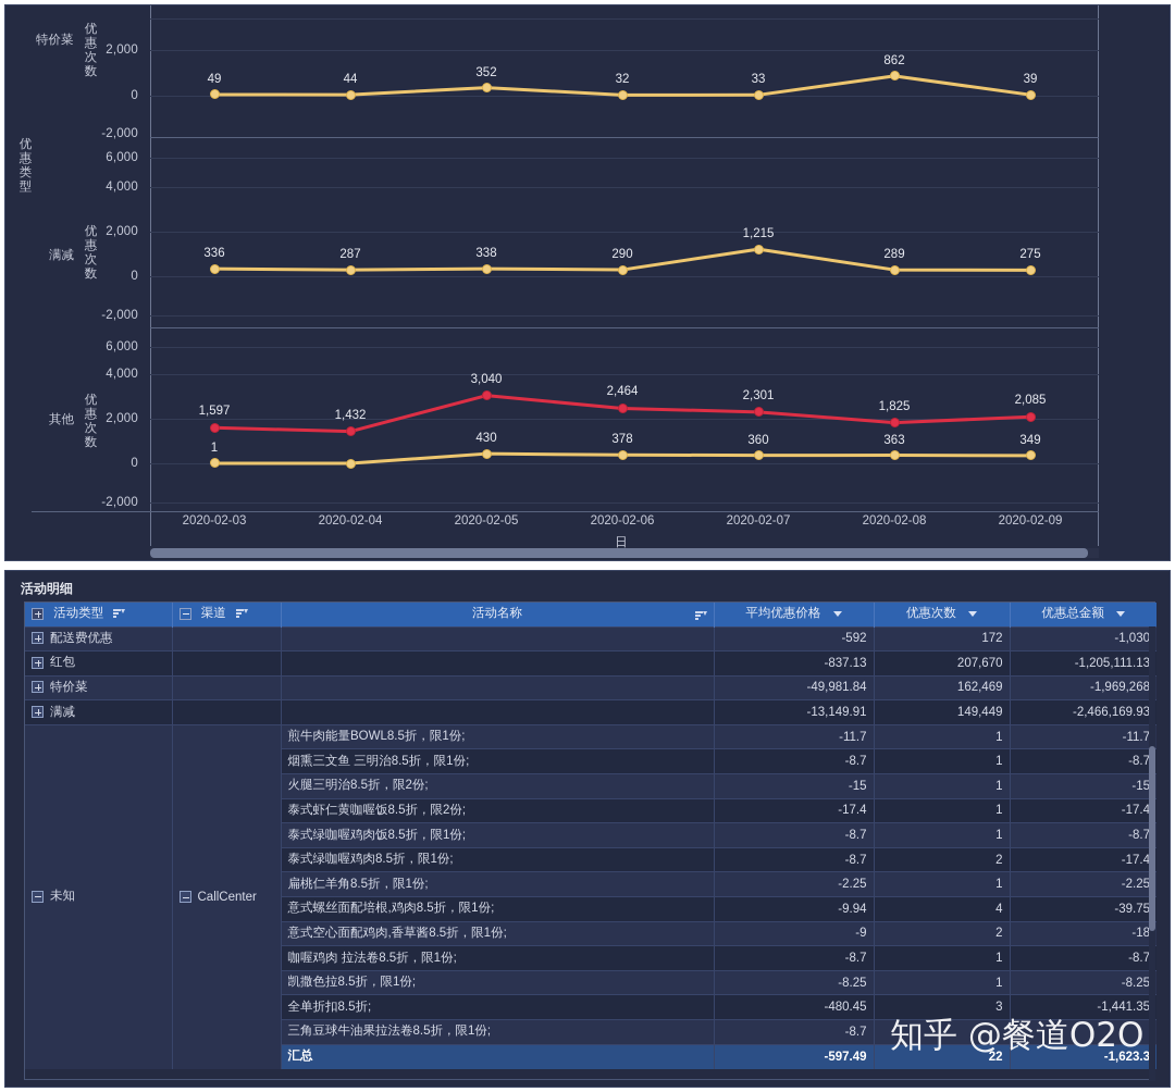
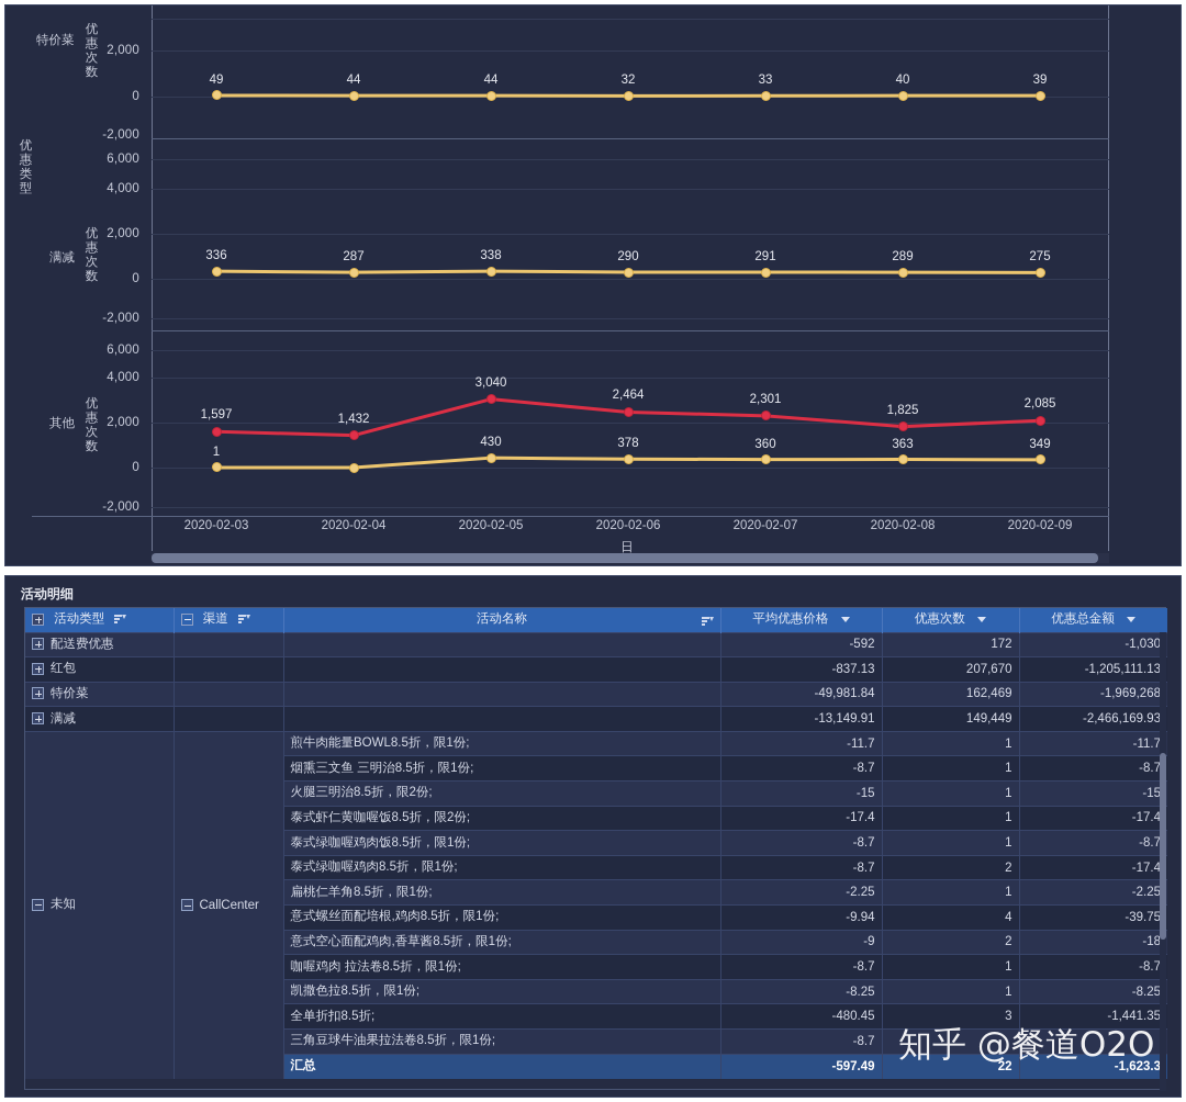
特价菜/2020-02-05: 352 -> 44
特价菜/2020-02-08: 862 -> 40
满减/2020-02-07: 1,215 -> 291
